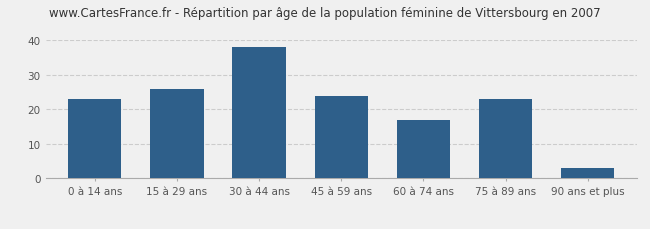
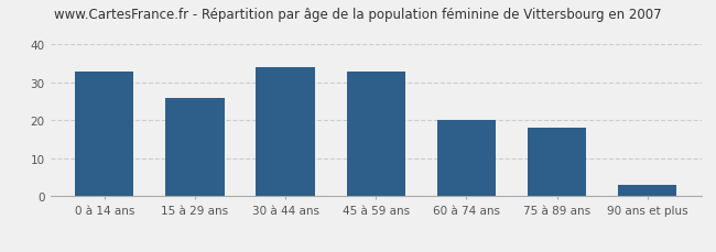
0 à 14 ans: 23 -> 33
30 à 44 ans: 38 -> 34
45 à 59 ans: 24 -> 33
60 à 74 ans: 17 -> 20
75 à 89 ans: 23 -> 18
